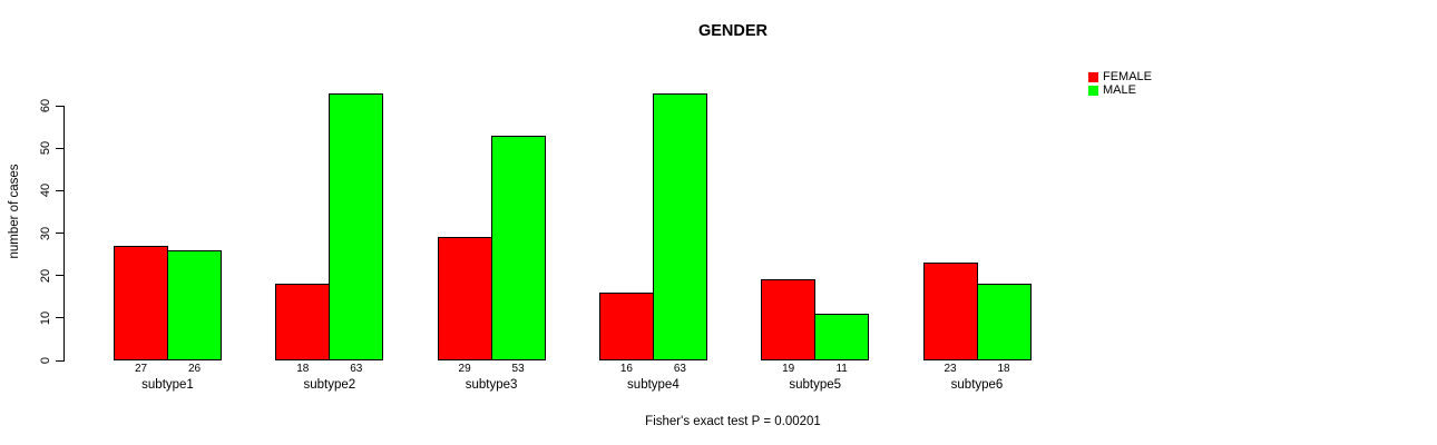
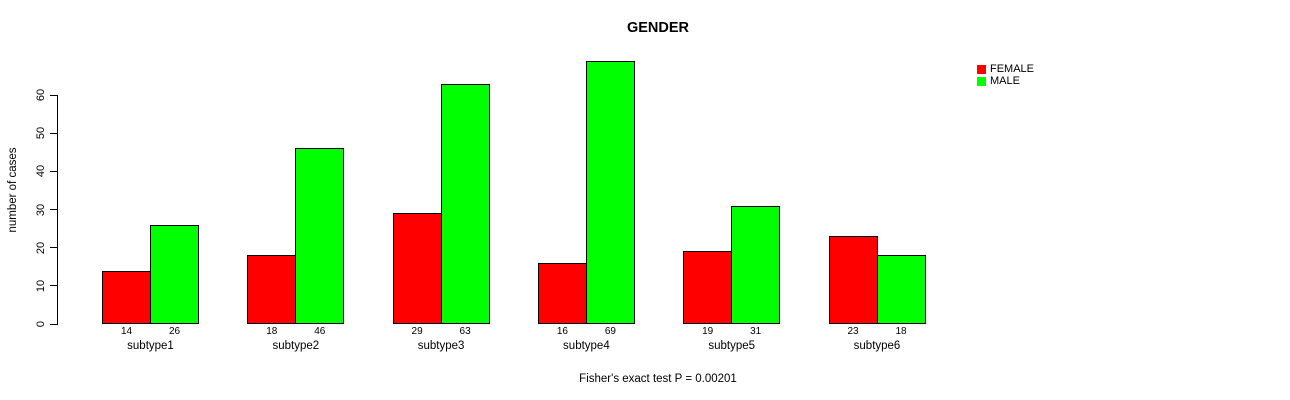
FEMALE/subtype1: 27 -> 14
MALE/subtype2: 63 -> 46
MALE/subtype3: 53 -> 63
MALE/subtype4: 63 -> 69
MALE/subtype5: 11 -> 31
